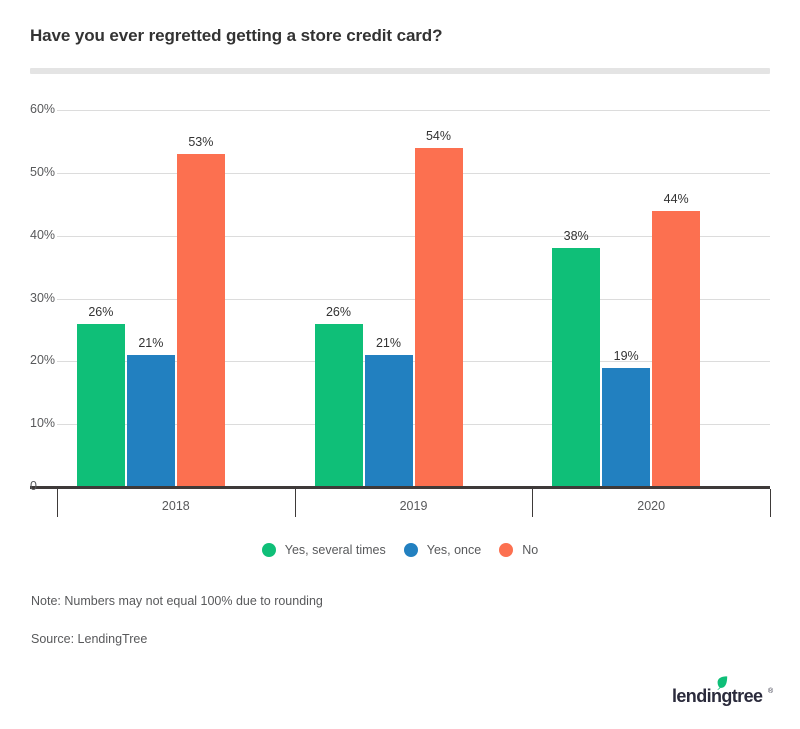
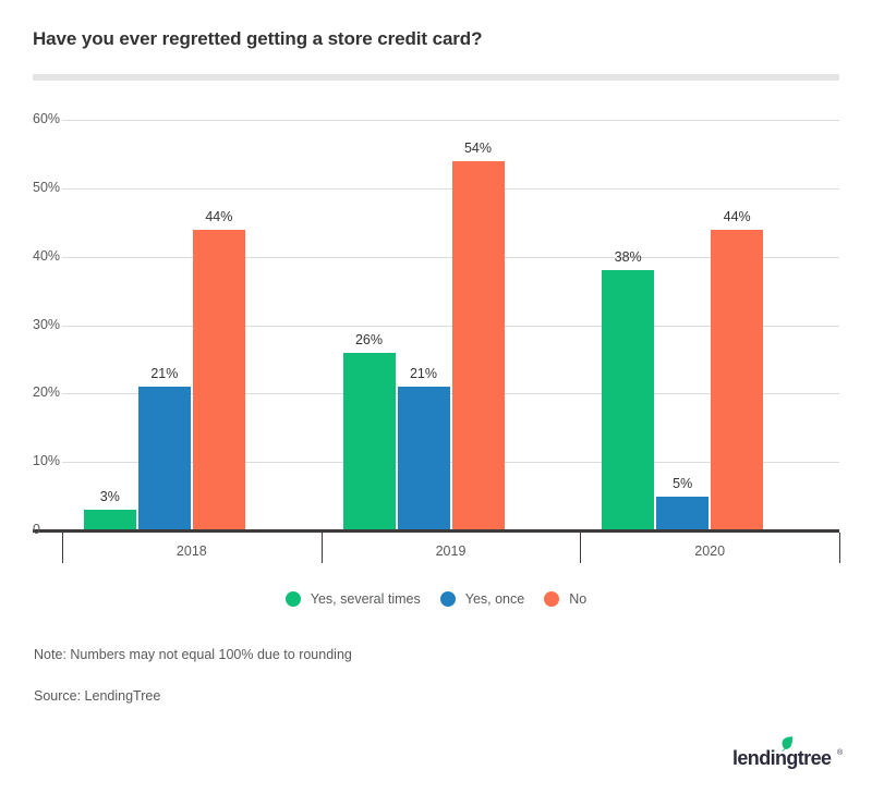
Yes, several times/2018: 26% -> 3%
No/2018: 53% -> 44%
Yes, once/2020: 19% -> 5%
